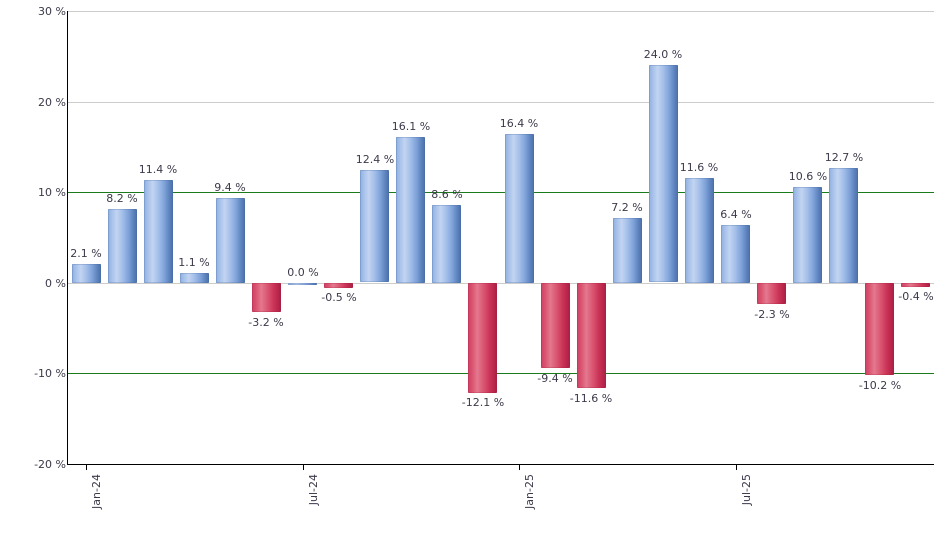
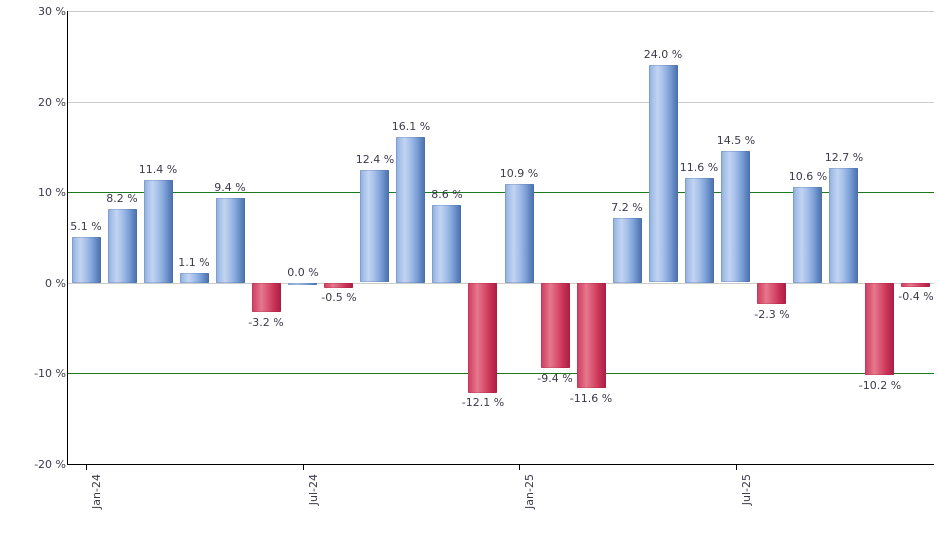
Jan-24: 2.1 -> 5.1
Jan-25: 16.4 -> 10.9
Jul-25: 6.4 -> 14.5
